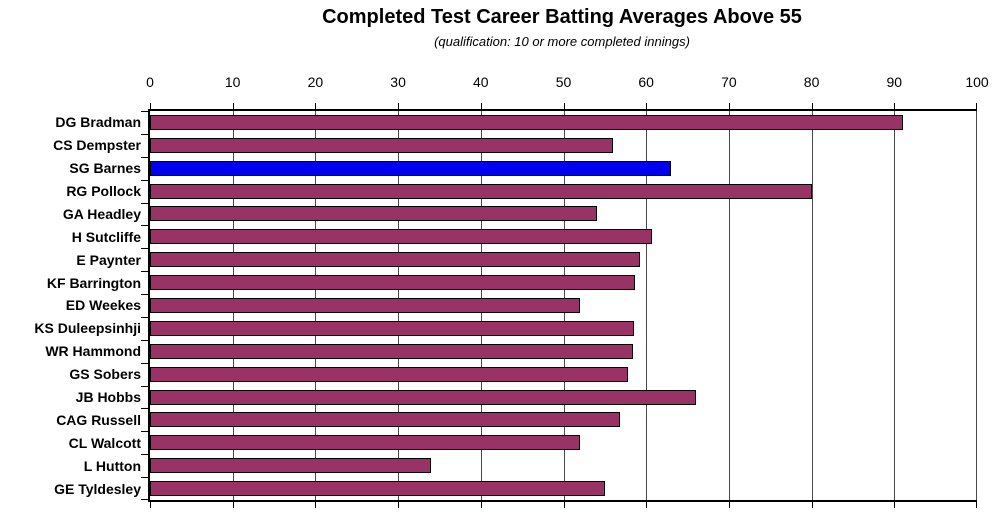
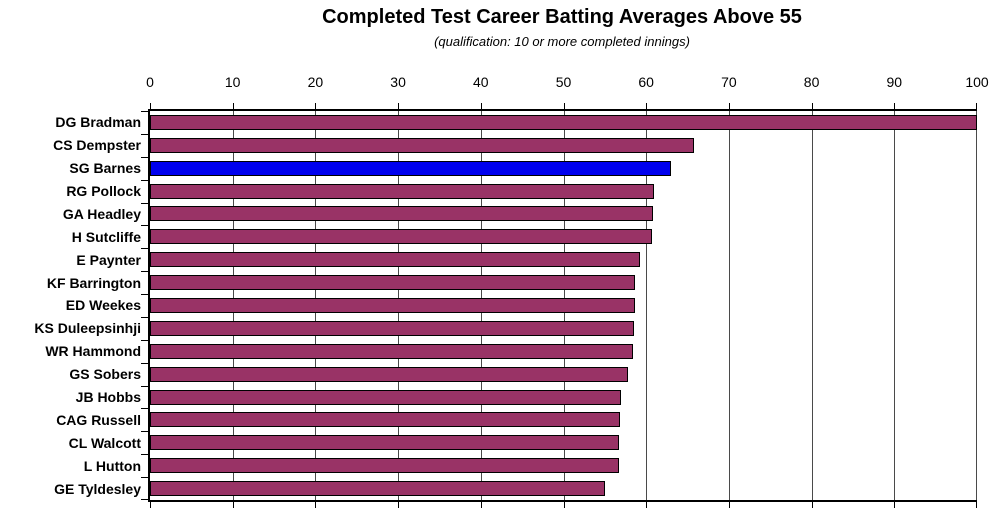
DG Bradman: 91 -> 100
CS Dempster: 56 -> 66
RG Pollock: 80 -> 61
GA Headley: 54 -> 61
ED Weekes: 52 -> 59
JB Hobbs: 66 -> 57
CL Walcott: 52 -> 57
L Hutton: 34 -> 57
